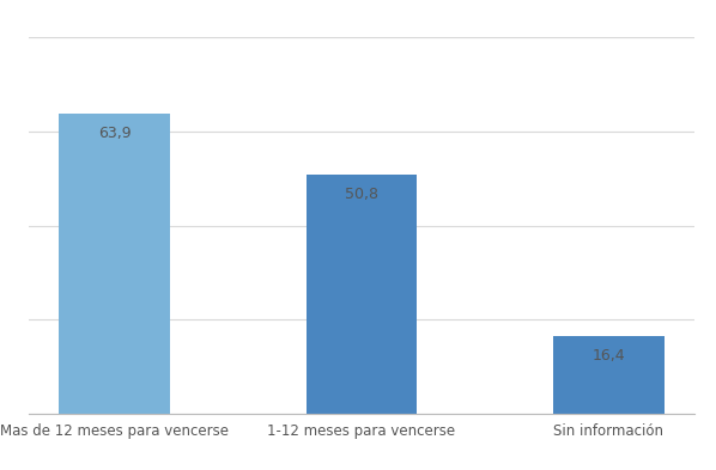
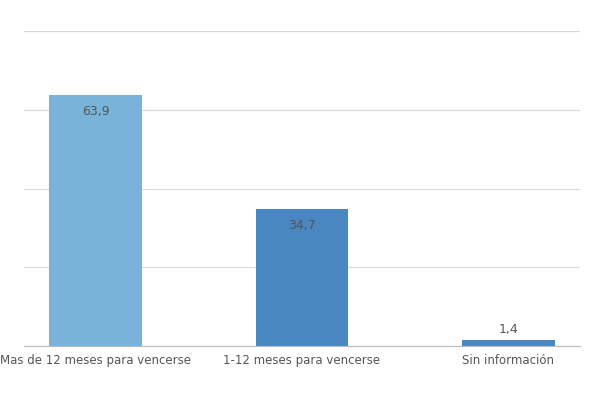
1-12 meses para vencerse: 50,8 -> 34,7
Sin información: 16,4 -> 1,4
